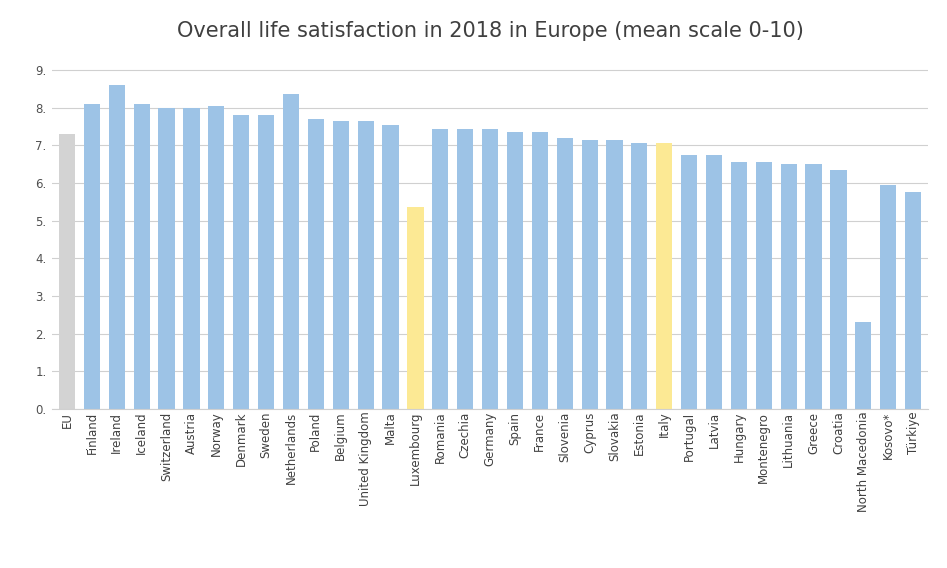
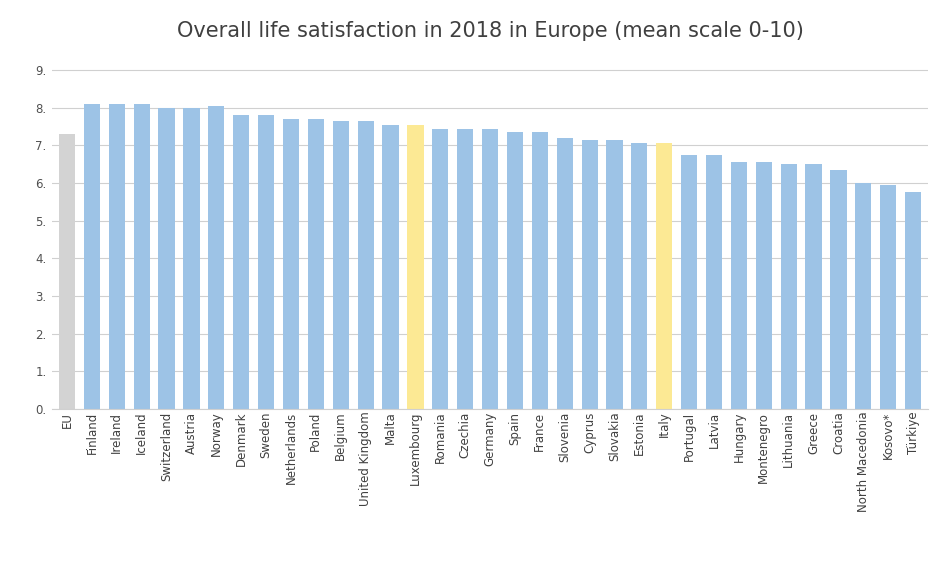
Ireland: 8.60. -> 8.10.
Netherlands: 8.35. -> 7.70.
Luxembourg: 5.35. -> 7.55.
North Macedonia: 2.30. -> 6.00.
